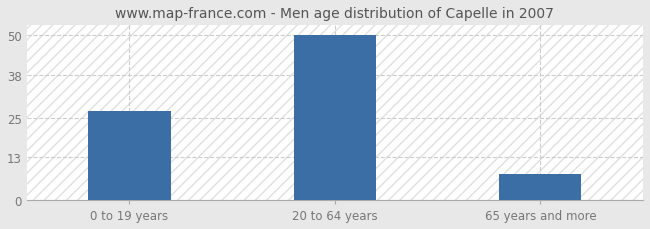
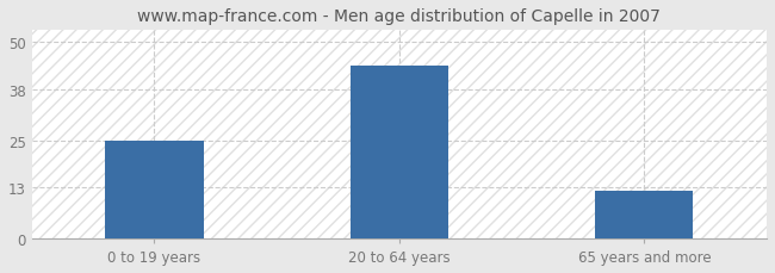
0 to 19 years: 27 -> 25
20 to 64 years: 50 -> 44
65 years and more: 8 -> 12
